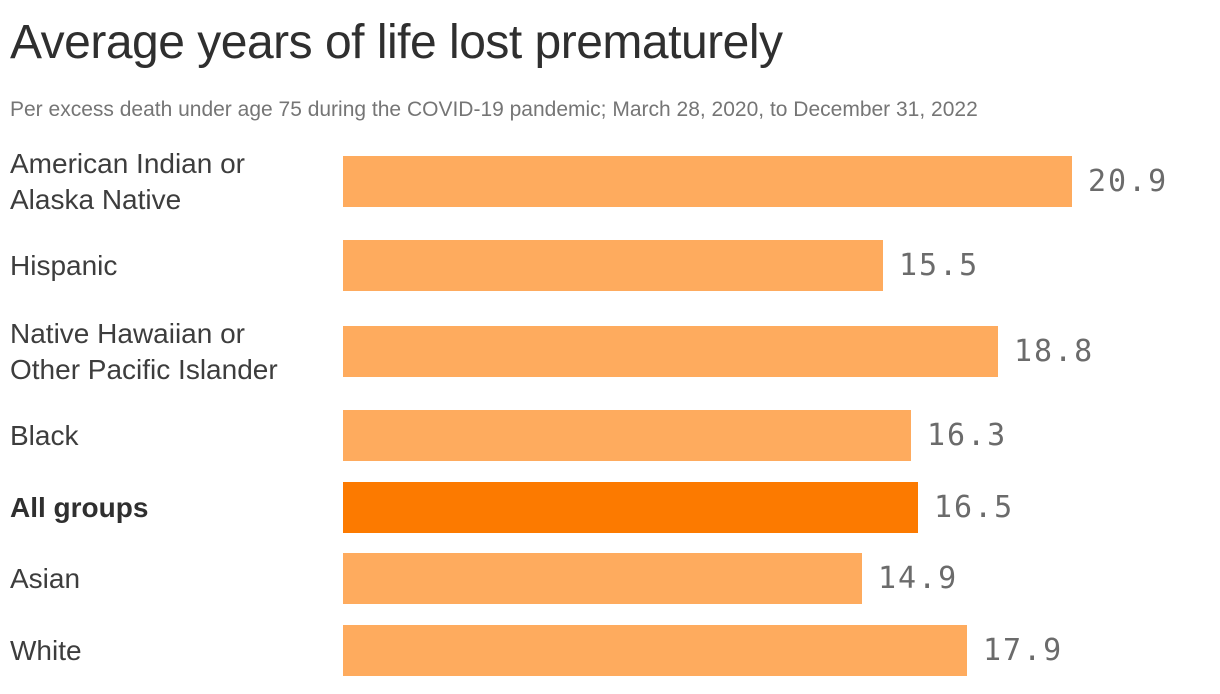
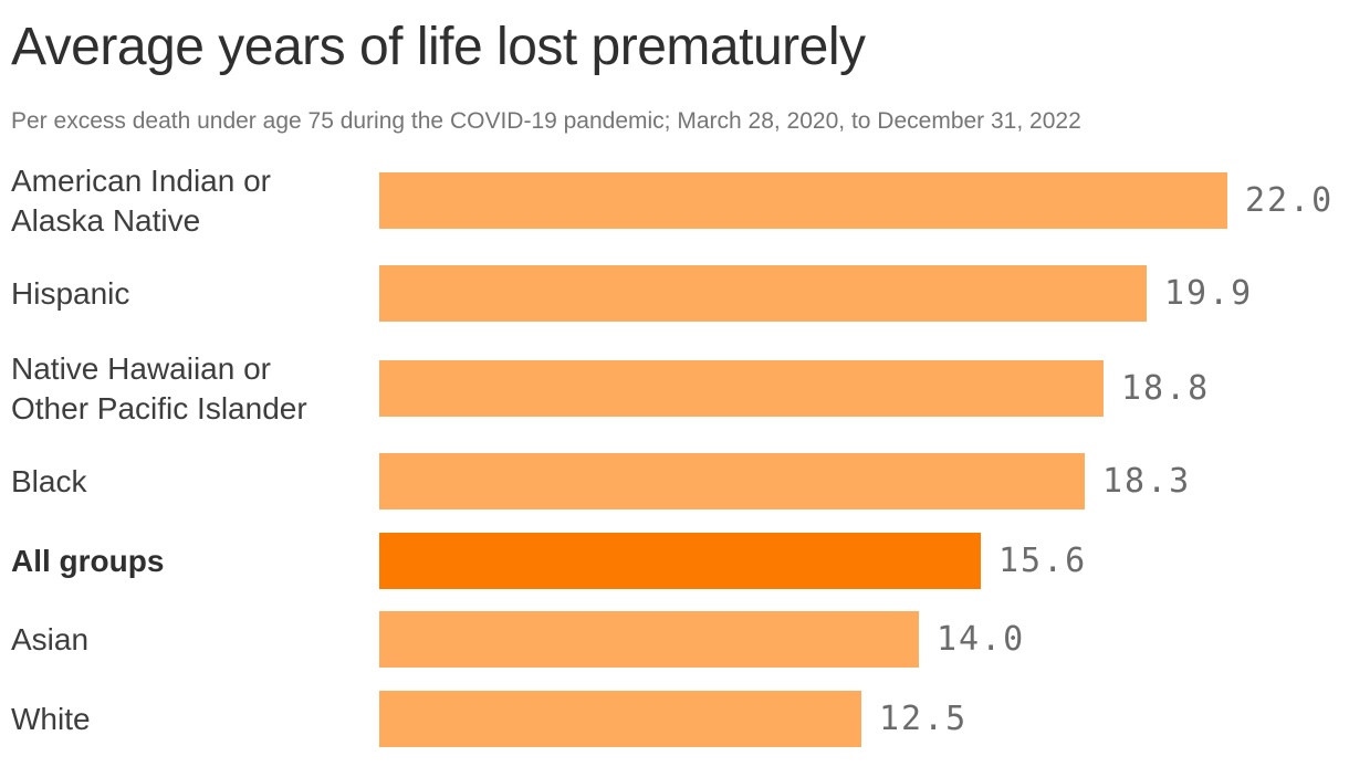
American Indian or Alaska Native: 20.9 -> 22.0
Hispanic: 15.5 -> 19.9
Black: 16.3 -> 18.3
All groups: 16.5 -> 15.6
Asian: 14.9 -> 14.0
White: 17.9 -> 12.5
